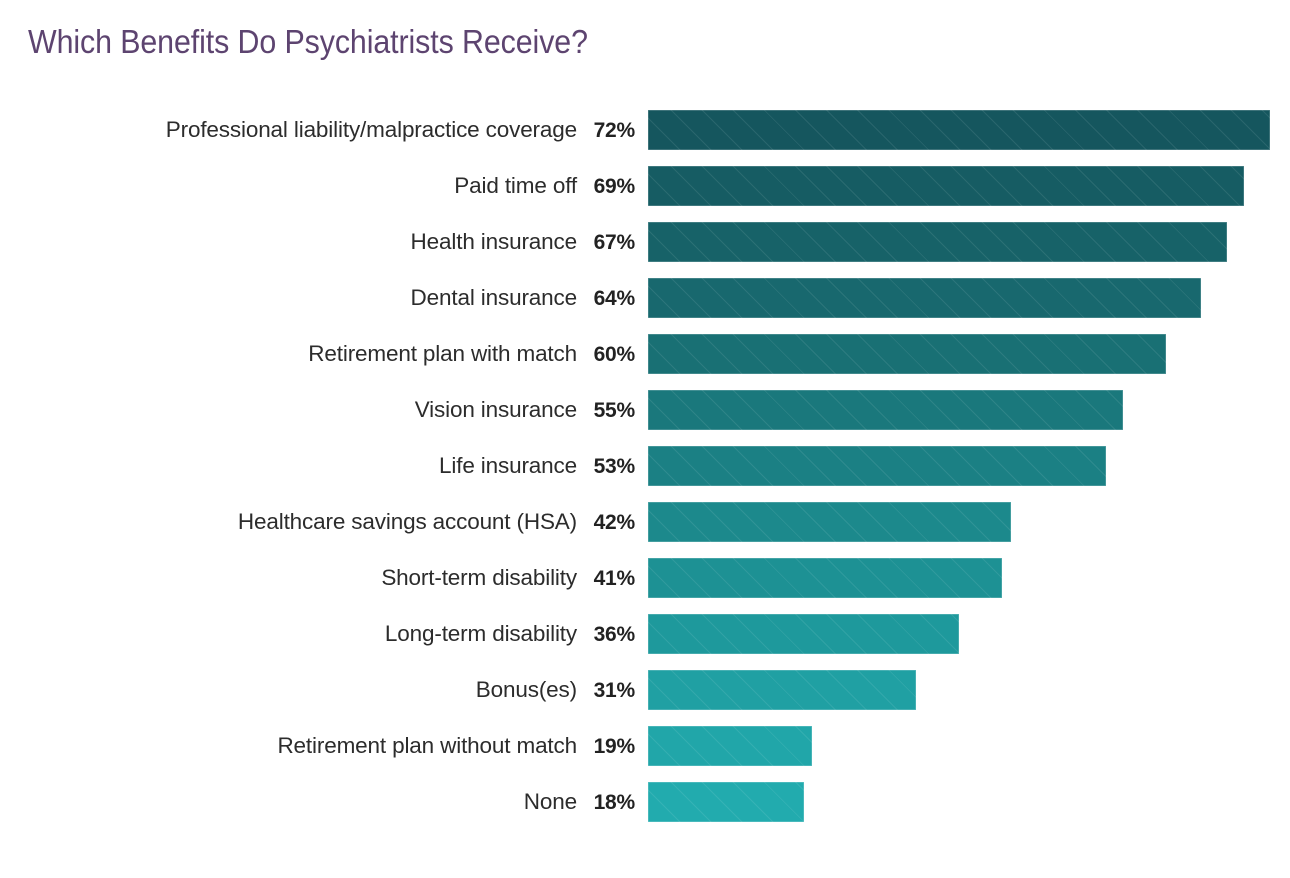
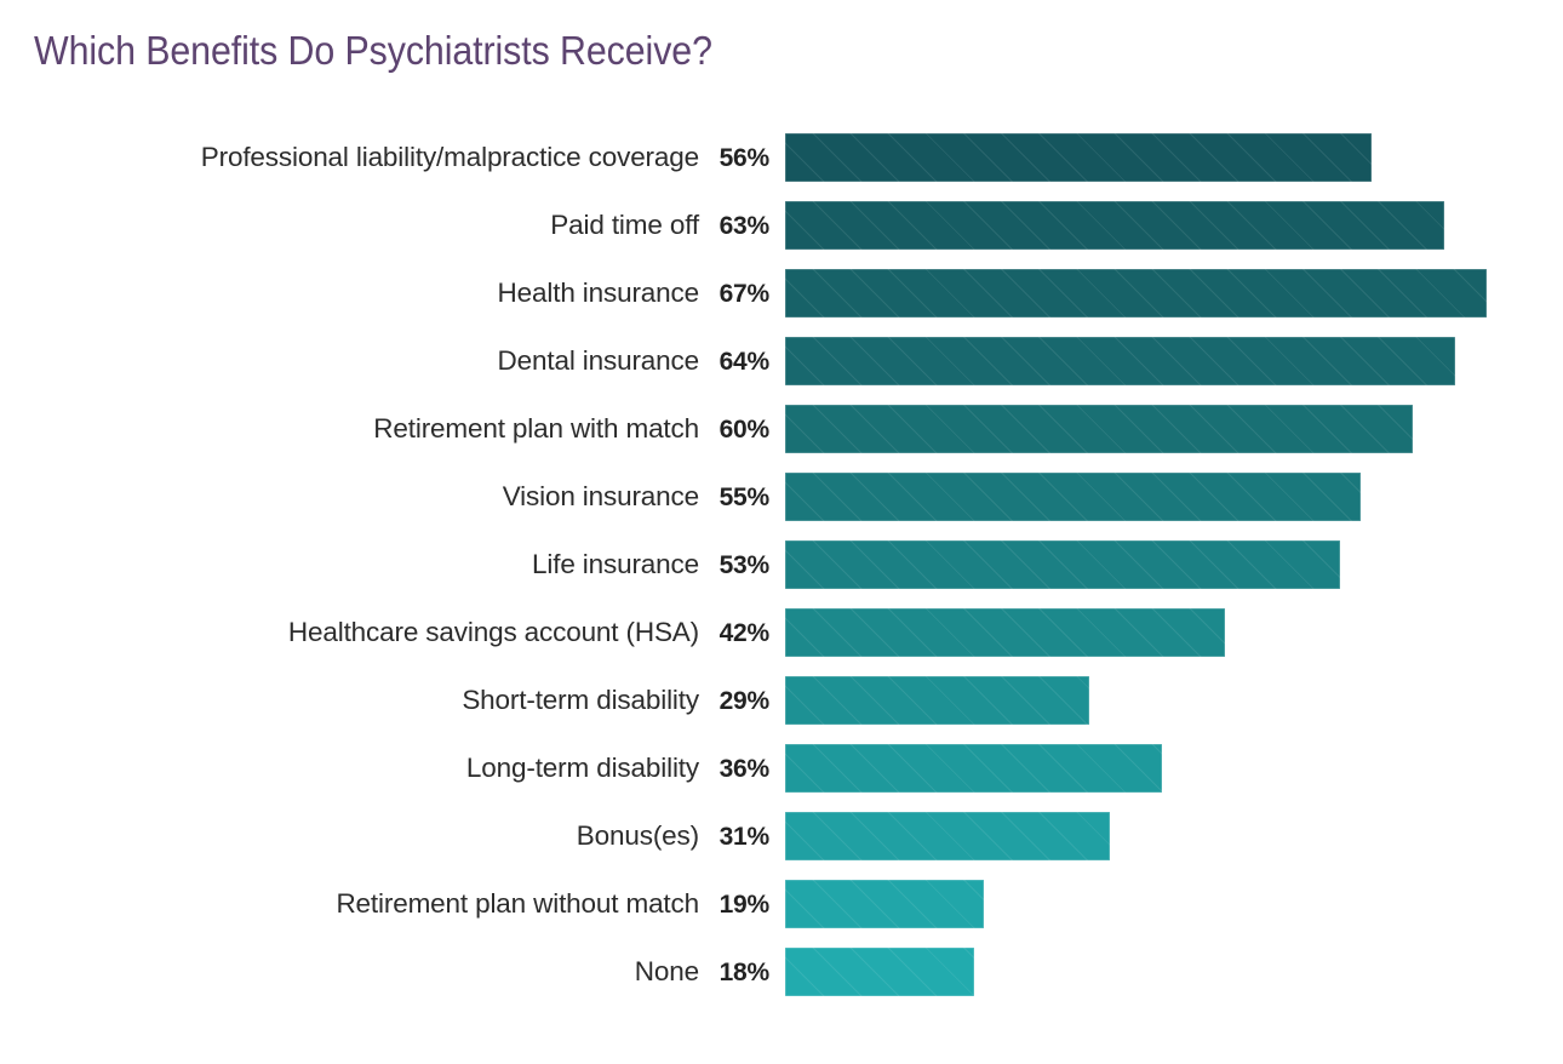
Professional liability/malpractice coverage: 72% -> 56%
Paid time off: 69% -> 63%
Short-term disability: 41% -> 29%
